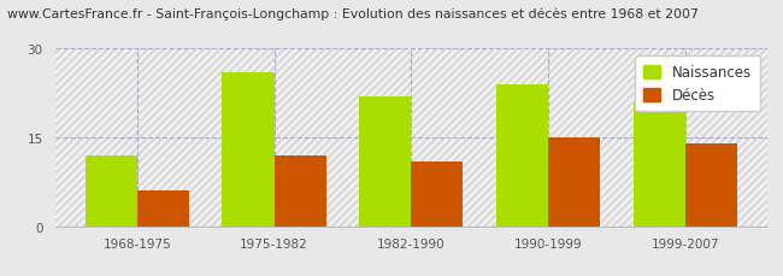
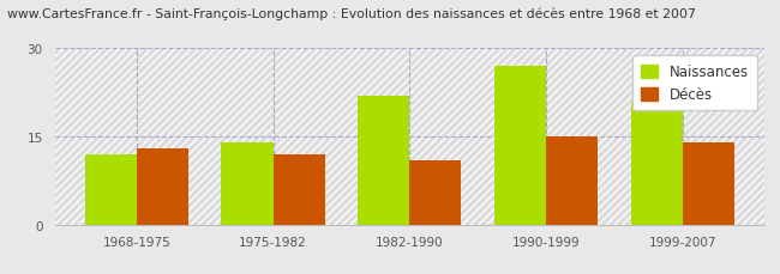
Décès/1968-1975: 6 -> 13
Naissances/1975-1982: 26 -> 14
Naissances/1990-1999: 24 -> 27
